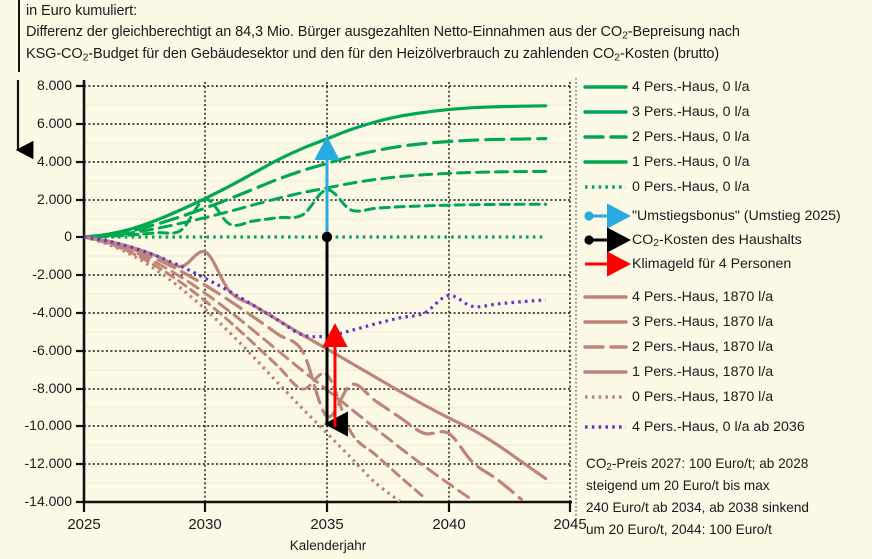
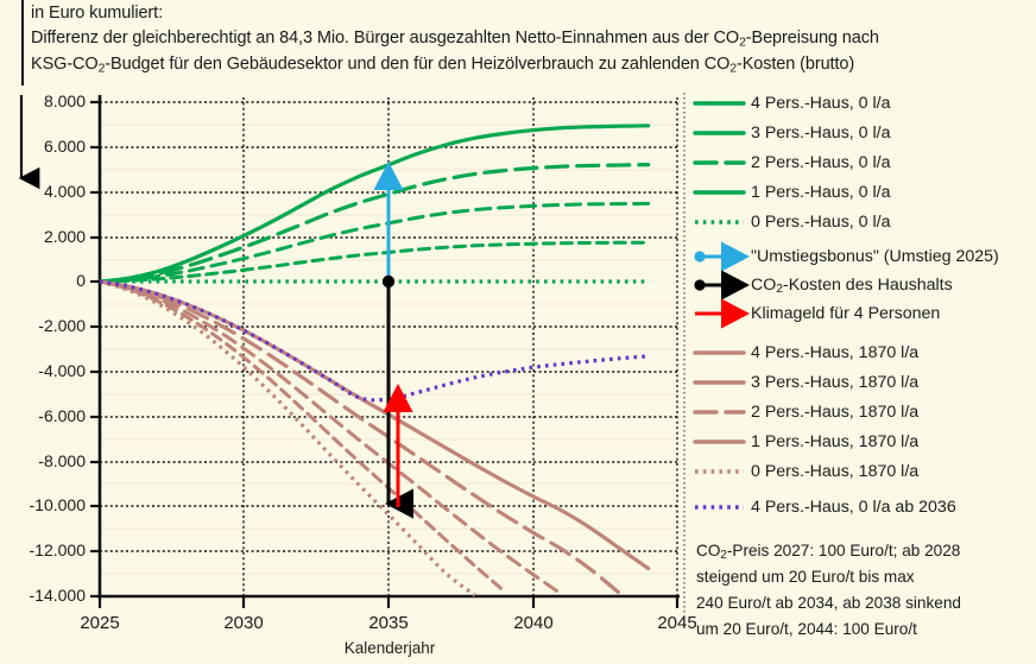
1 Pers.-Haus, 0 l/a/2030: 2000 -> 500
4 Pers.-Haus, 1870 l/a/2030: -800 -> -2200
1 Pers.-Haus, 0 l/a/2035: 2500 -> 1300
3 Pers.-Haus, 1870 l/a/2035: -9500 -> -6900
1 Pers.-Haus, 1870 l/a/2035: -7300 -> -9200
3 Pers.-Haus, 1870 l/a/2040: -10400 -> -11200
4 Pers.-Haus, 0 l/a ab 2036/2040: -3100 -> -3800
